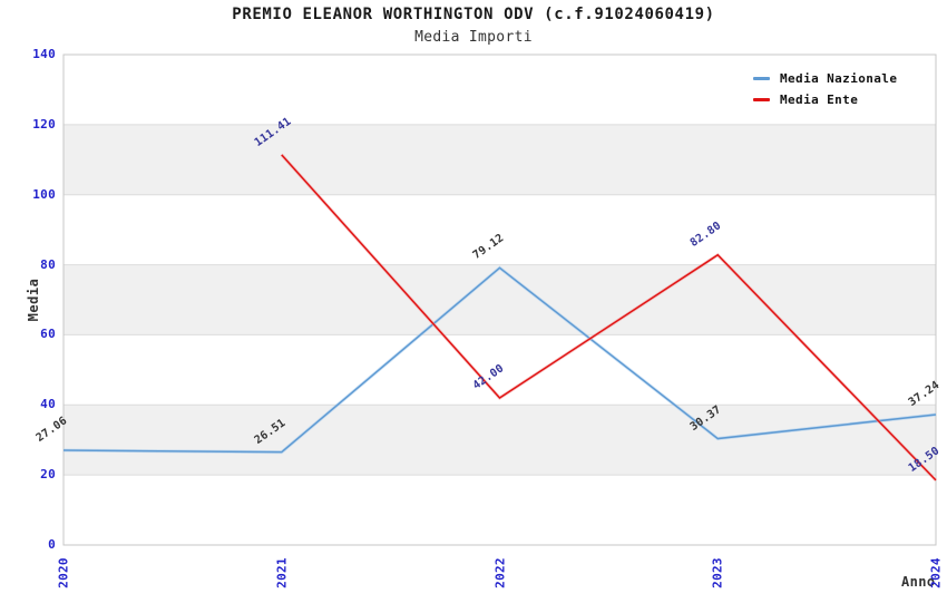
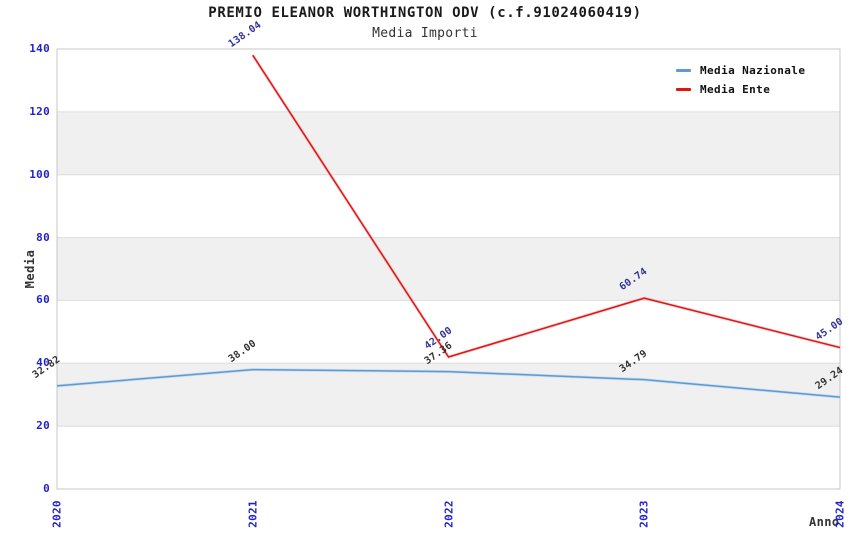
Media Nazionale/2020: 27.06 -> 32.82
Media Nazionale/2021: 26.51 -> 38.00
Media Ente/2021: 111.41 -> 138.04
Media Nazionale/2022: 79.12 -> 37.36
Media Nazionale/2023: 30.37 -> 34.79
Media Ente/2023: 82.80 -> 60.74
Media Nazionale/2024: 37.24 -> 29.24
Media Ente/2024: 18.50 -> 45.00
